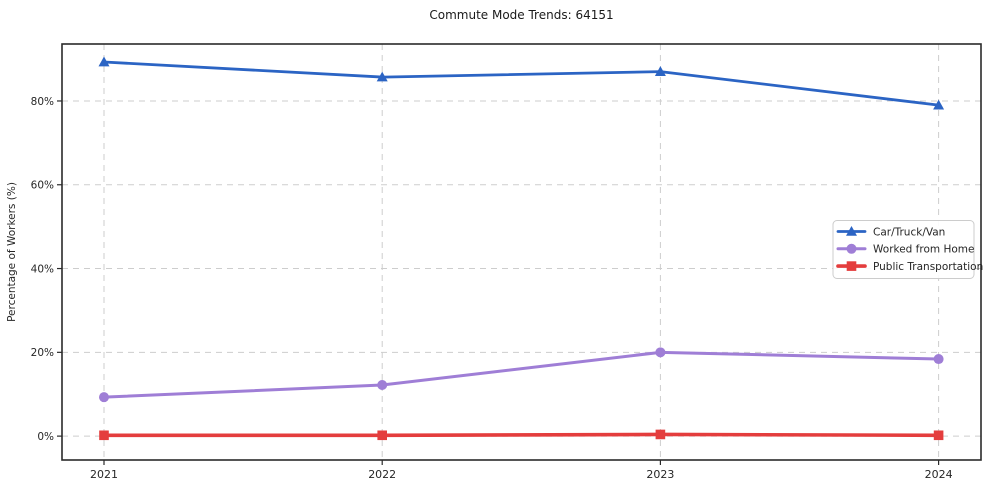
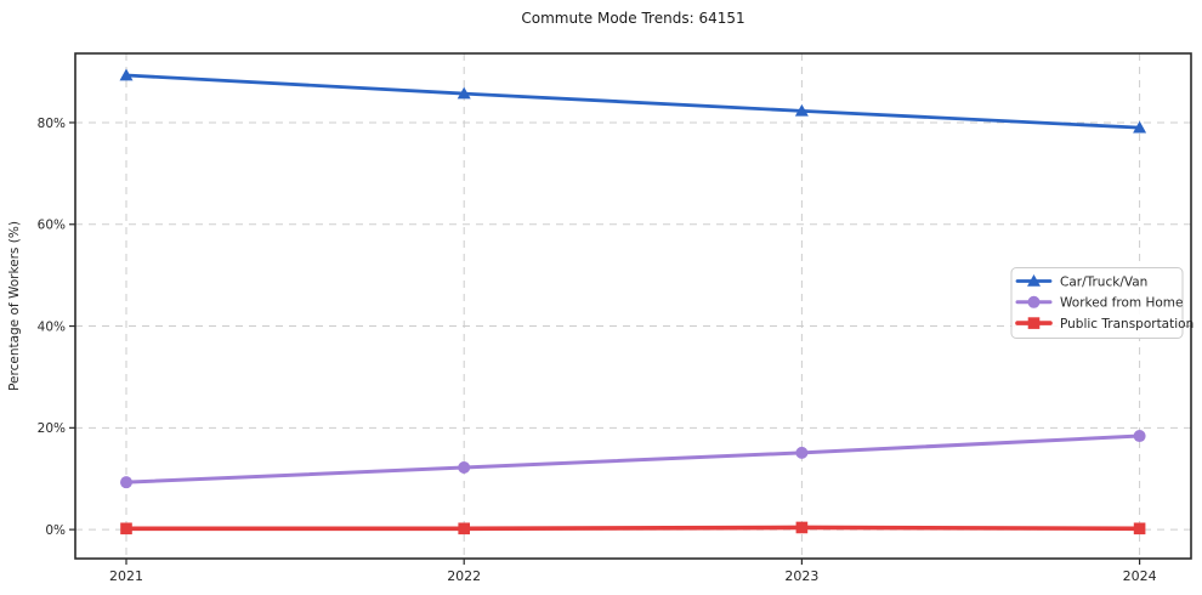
Car/Truck/Van/2023: 87% -> 82%
Worked from Home/2023: 20% -> 15%
